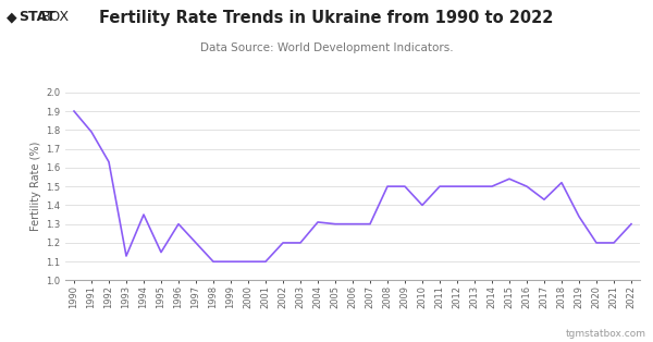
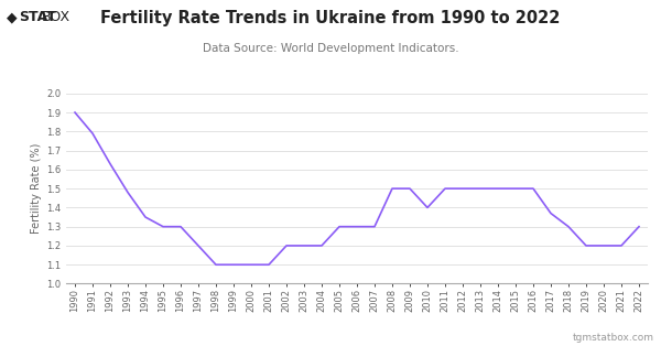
1993: 1.13 -> 1.48
1995: 1.15 -> 1.30
2004: 1.31 -> 1.20
2015: 1.54 -> 1.50
2017: 1.43 -> 1.37
2018: 1.52 -> 1.30
2019: 1.34 -> 1.20
